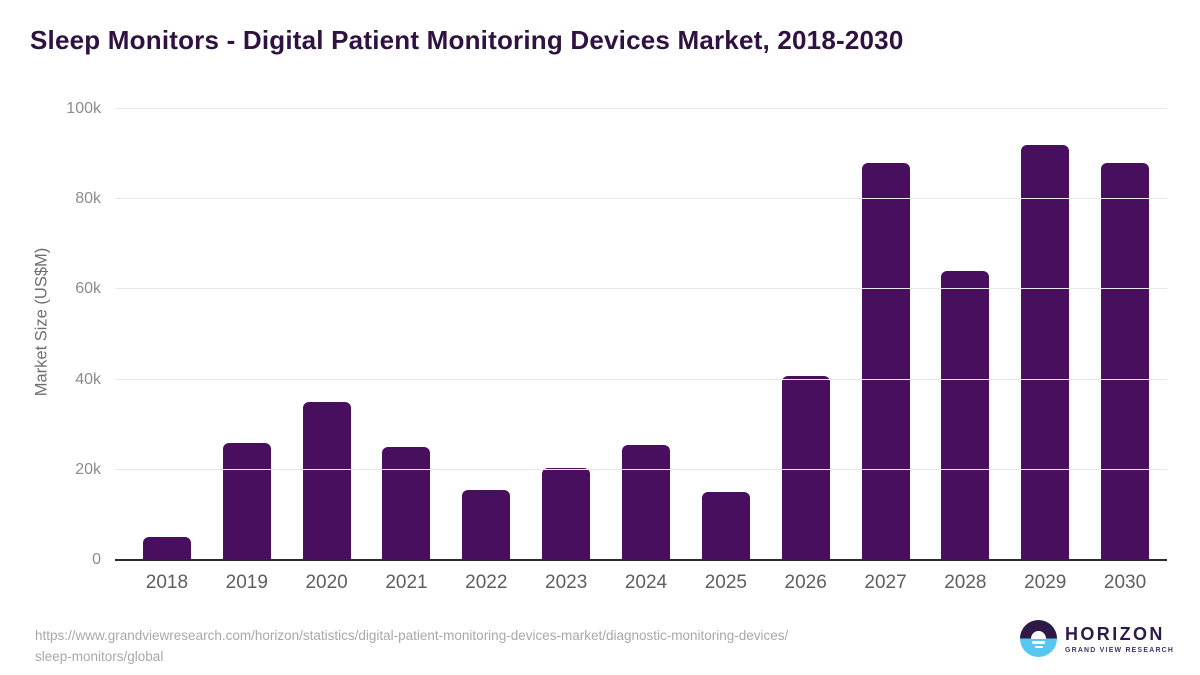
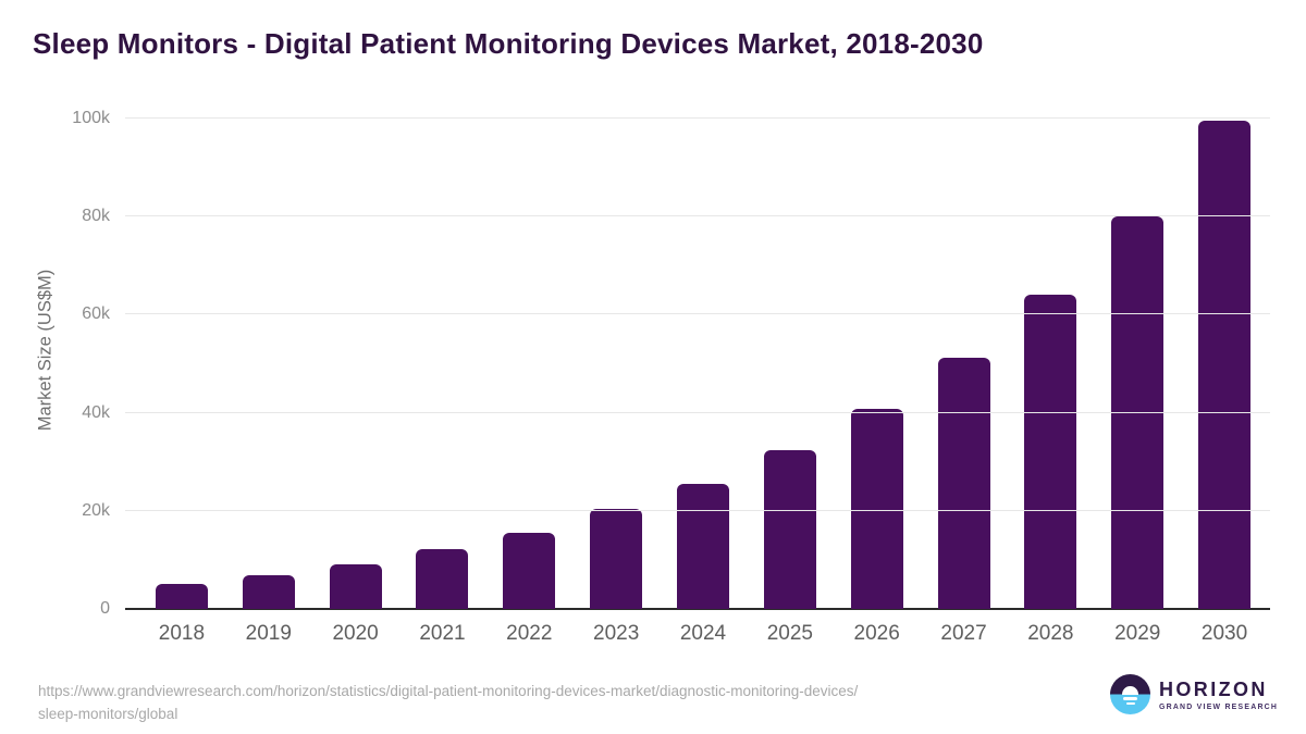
2019: 26k -> 7k
2020: 35k -> 9k
2021: 25k -> 12k
2025: 15k -> 32k
2027: 88k -> 51k
2029: 92k -> 80k
2030: 88k -> 100k
